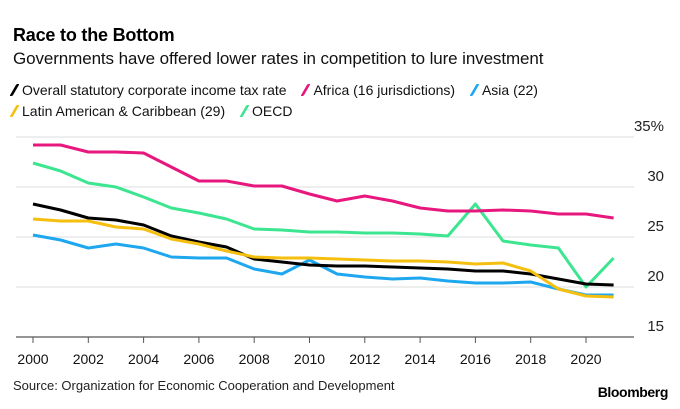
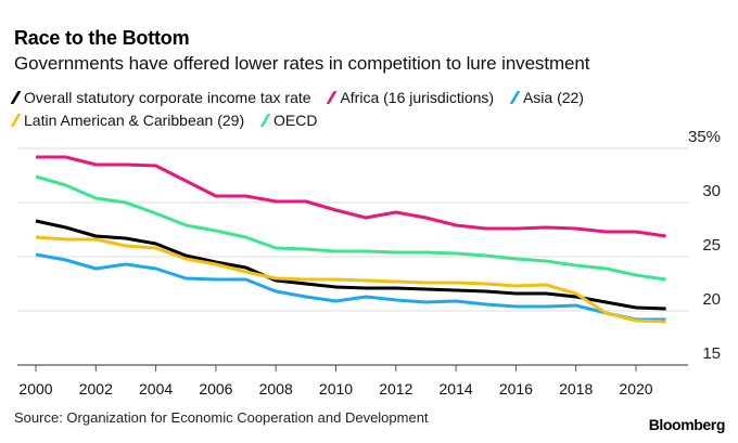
Asia (22)/2010: 22.7% -> 20.9%
OECD/2016: 28.3% -> 24.8%
OECD/2020: 20.0% -> 23.3%
